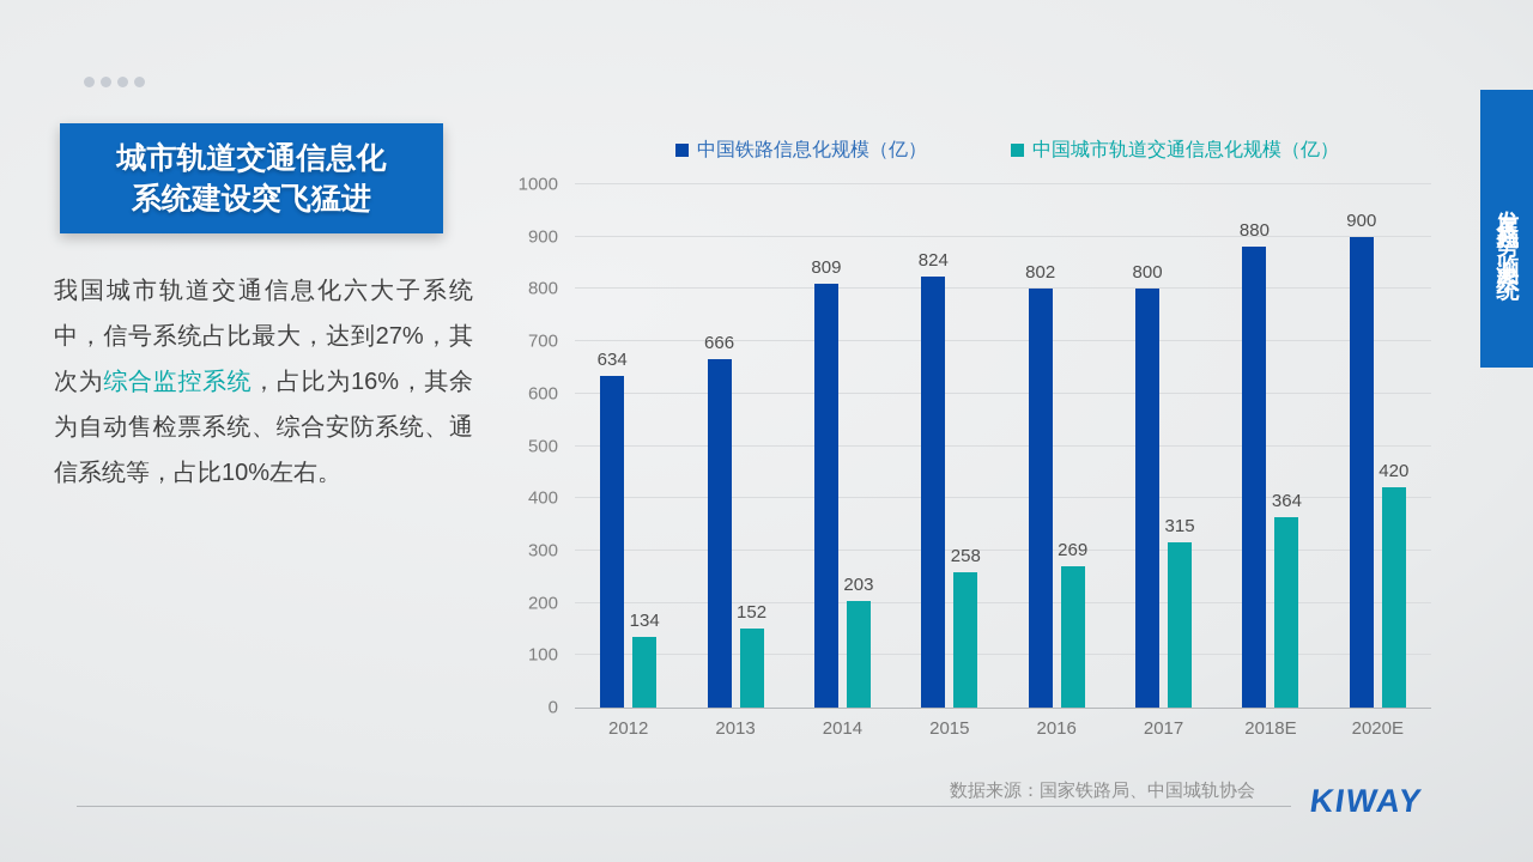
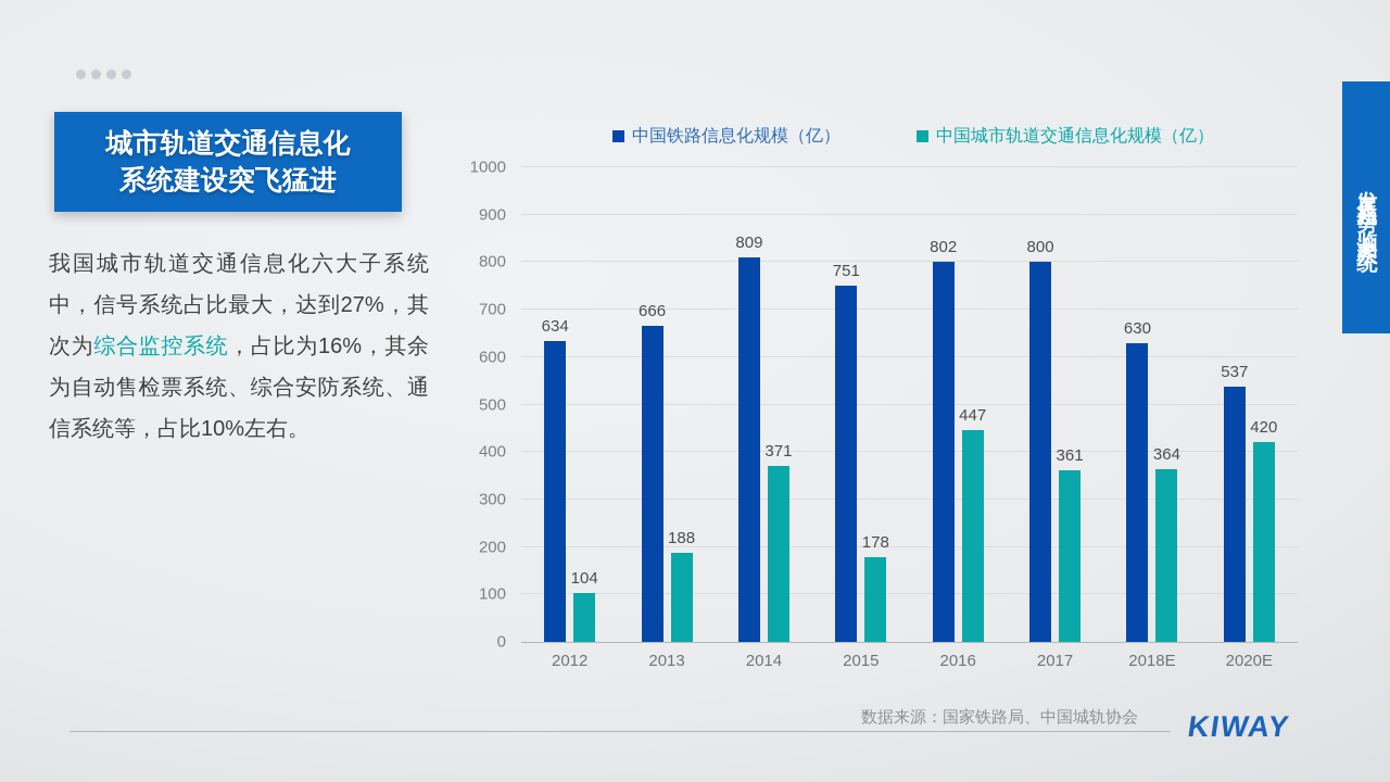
中国城市轨道交通信息化规模（亿）/2012: 134 -> 104
中国城市轨道交通信息化规模（亿）/2013: 152 -> 188
中国城市轨道交通信息化规模（亿）/2014: 203 -> 371
中国铁路信息化规模（亿）/2015: 824 -> 751
中国城市轨道交通信息化规模（亿）/2015: 258 -> 178
中国城市轨道交通信息化规模（亿）/2016: 269 -> 447
中国城市轨道交通信息化规模（亿）/2017: 315 -> 361
中国铁路信息化规模（亿）/2018E: 880 -> 630
中国铁路信息化规模（亿）/2020E: 900 -> 537
